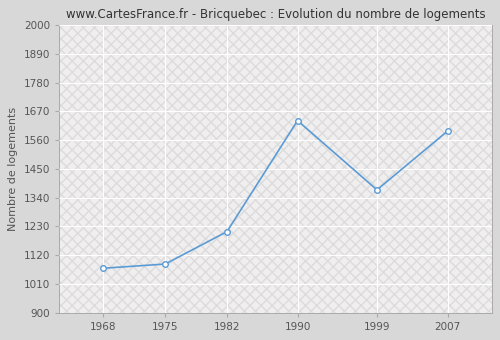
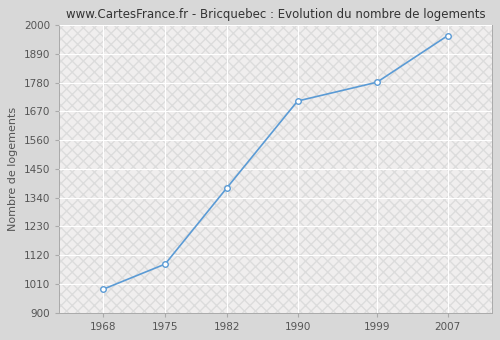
1968: 1070 -> 990
1982: 1210 -> 1378
1990: 1635 -> 1710
1999: 1370 -> 1782
2007: 1595 -> 1960
